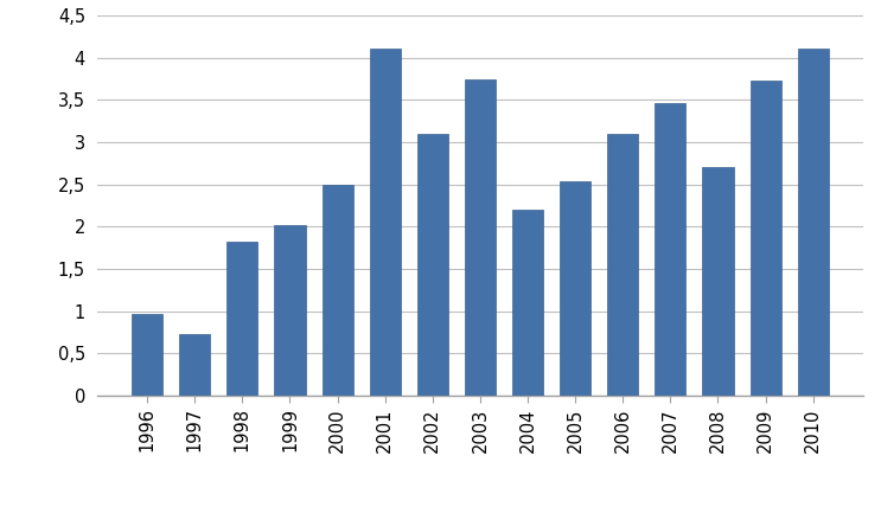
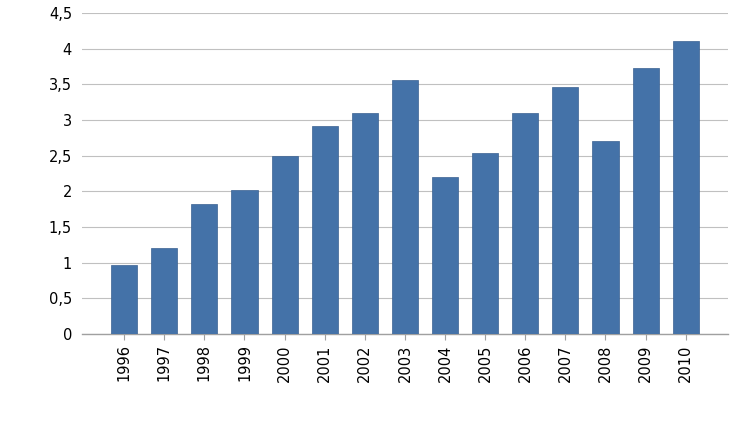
1997: 0,72 -> 1,21
2001: 4,10 -> 2,92
2003: 3,74 -> 3,56
